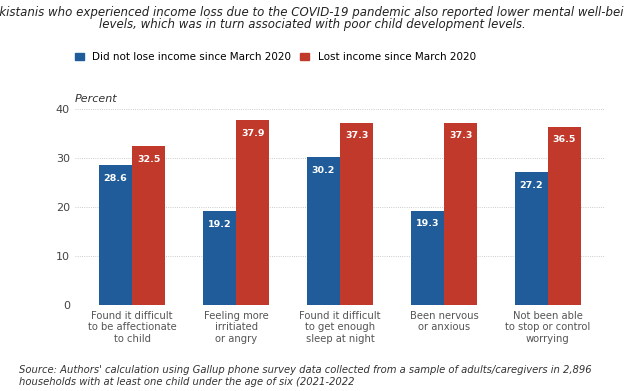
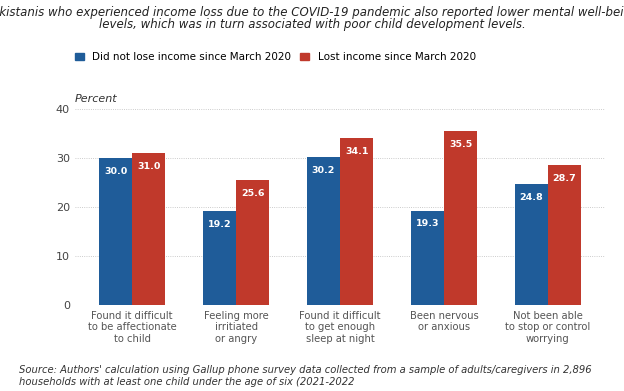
Did not lose income since March 2020/Found it difficult to be affectionate to child: 28.6 -> 30.0
Lost income since March 2020/Found it difficult to be affectionate to child: 32.5 -> 31.0
Lost income since March 2020/Feeling more irritiated or angry: 37.9 -> 25.6
Lost income since March 2020/Found it difficult to get enough sleep at night: 37.3 -> 34.1
Lost income since March 2020/Been nervous or anxious: 37.3 -> 35.5
Did not lose income since March 2020/Not been able to stop or control worrying: 27.2 -> 24.8
Lost income since March 2020/Not been able to stop or control worrying: 36.5 -> 28.7
